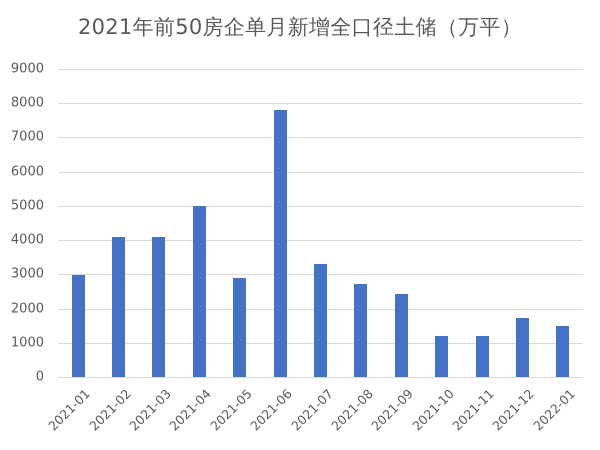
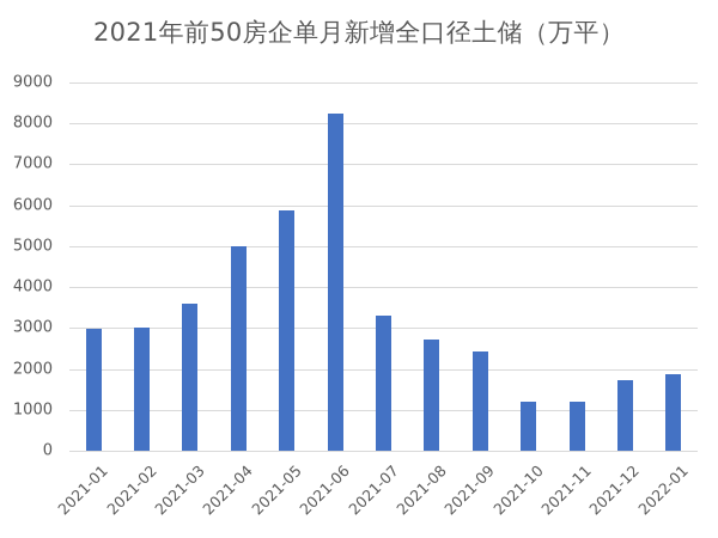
2021-02: 4100 -> 3000
2021-03: 4100 -> 3600
2021-05: 2900 -> 5900
2021-06: 7800 -> 8200
2022-01: 1500 -> 1900
